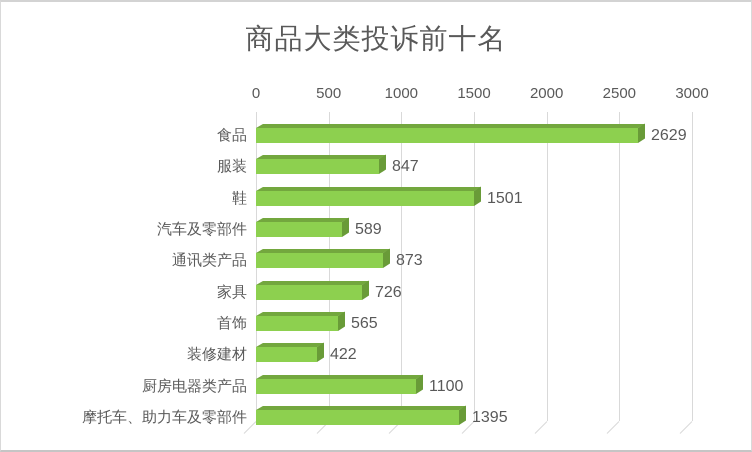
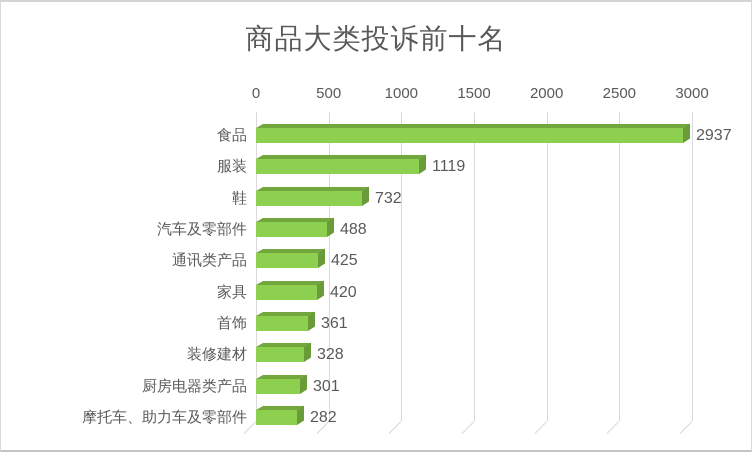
食品: 2629 -> 2937
服装: 847 -> 1119
鞋: 1501 -> 732
汽车及零部件: 589 -> 488
通讯类产品: 873 -> 425
家具: 726 -> 420
首饰: 565 -> 361
装修建材: 422 -> 328
厨房电器类产品: 1100 -> 301
摩托车、助力车及零部件: 1395 -> 282
